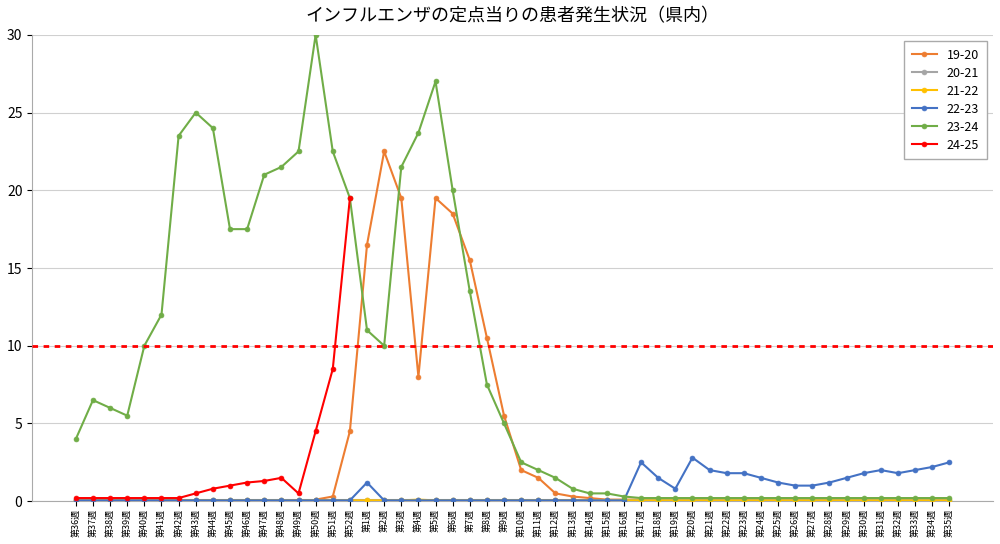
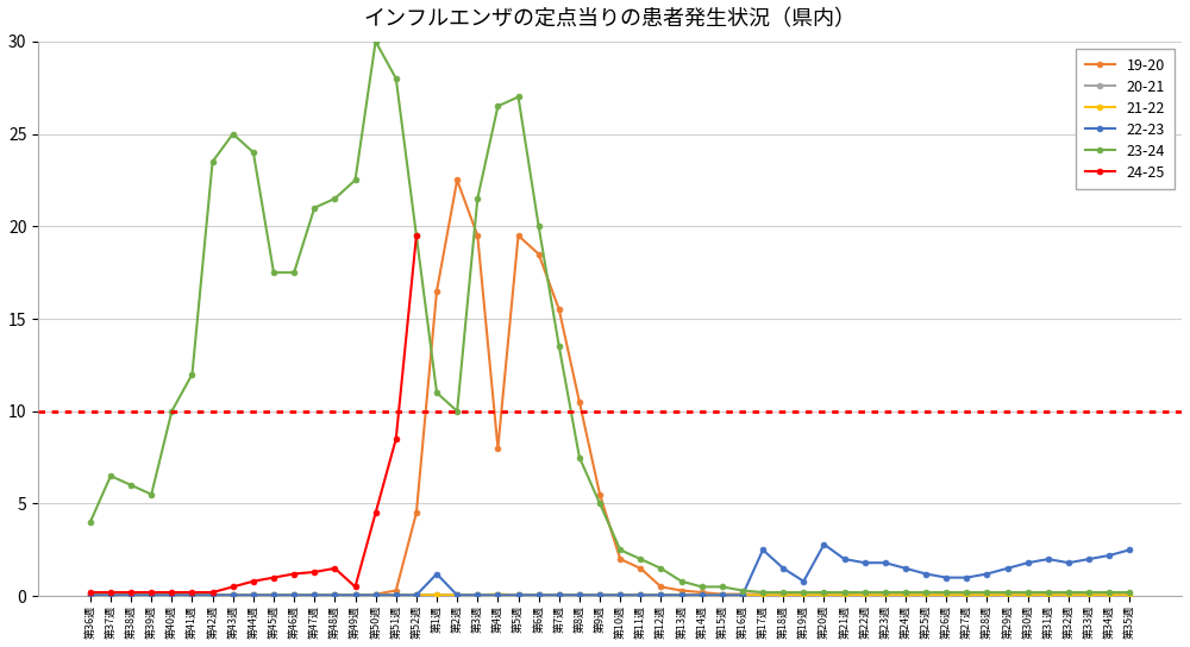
23-24/第51週: 22.5 -> 28.0
23-24/第4週: 23.7 -> 26.5
